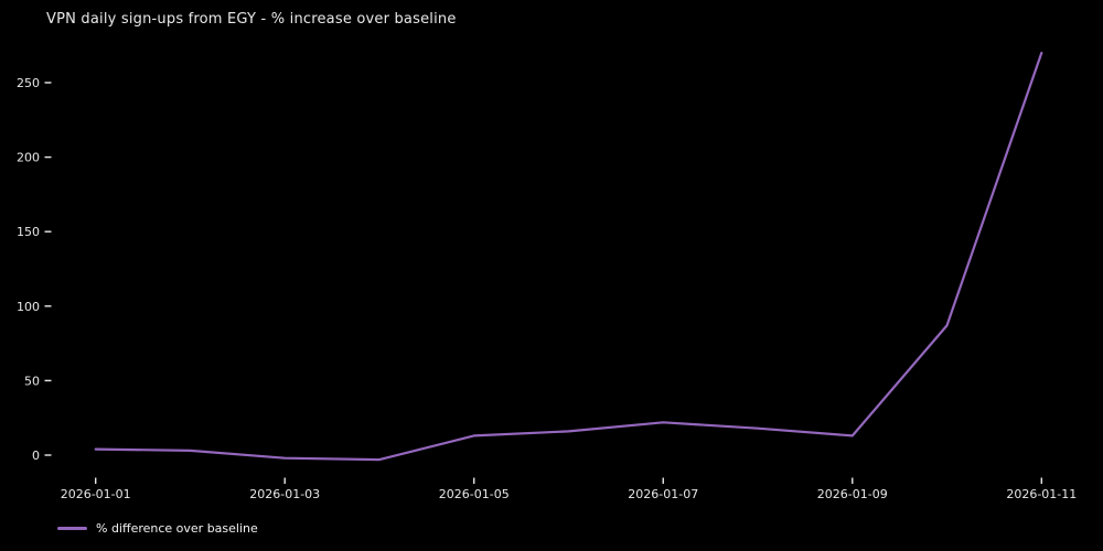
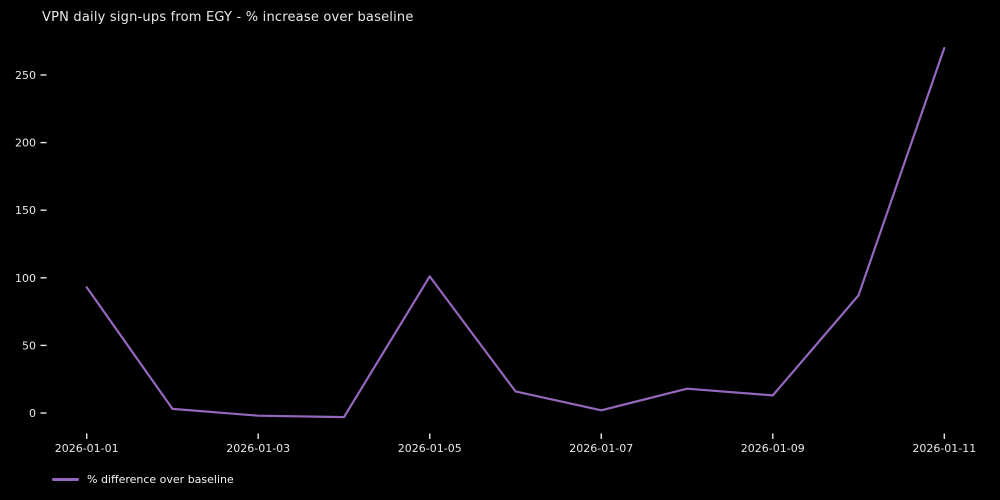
2026-01-01: 4 -> 93
2026-01-05: 13 -> 101
2026-01-07: 22 -> 2
